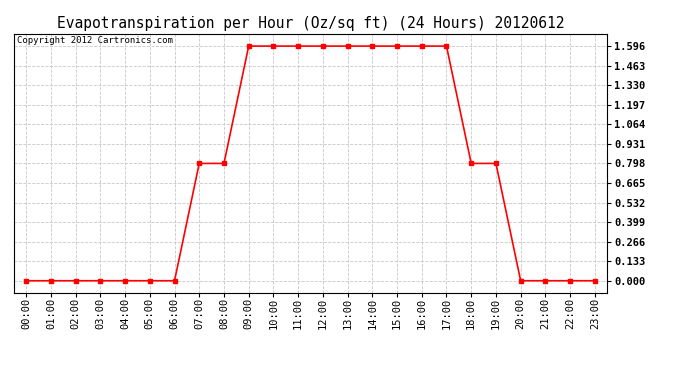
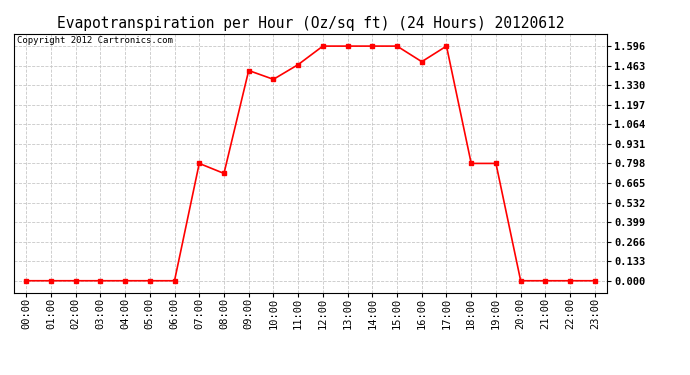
08:00: 0.80 -> 0.73
09:00: 1.60 -> 1.43
10:00: 1.60 -> 1.37
11:00: 1.60 -> 1.47
16:00: 1.60 -> 1.49
